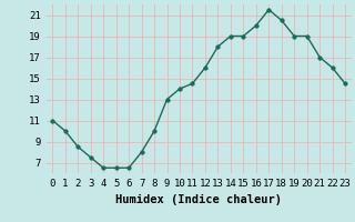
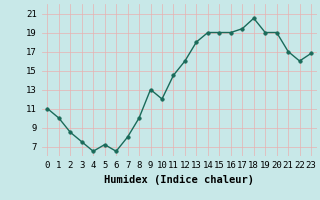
5: 6.5 -> 7.2
10: 14.0 -> 12.0
16: 20.0 -> 19.0
17: 21.5 -> 19.4
23: 14.5 -> 16.8
